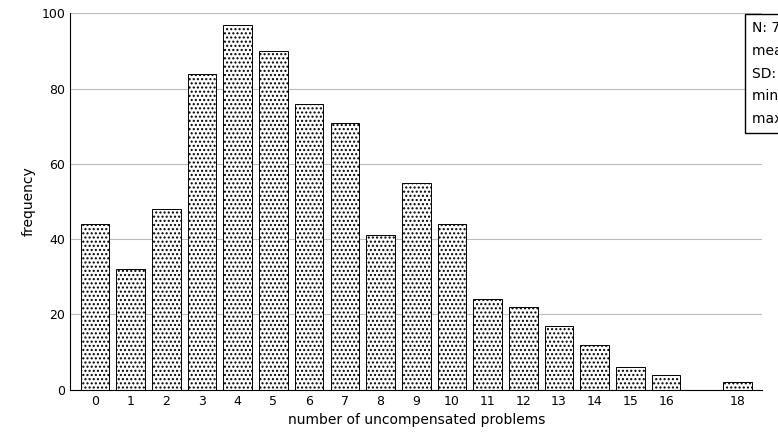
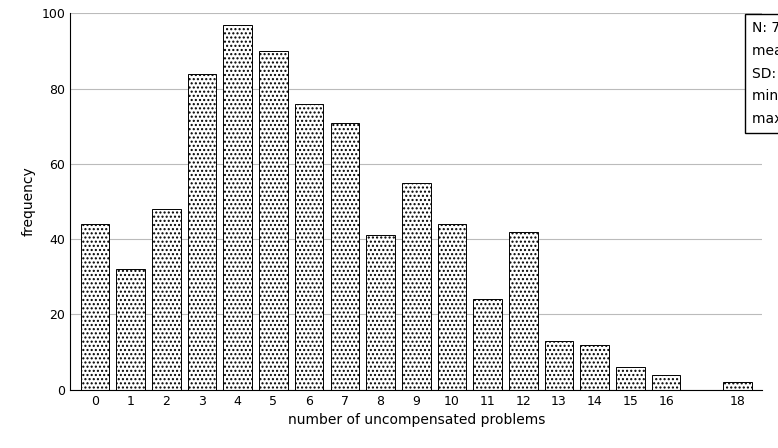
12: 22 -> 42
13: 17 -> 13
